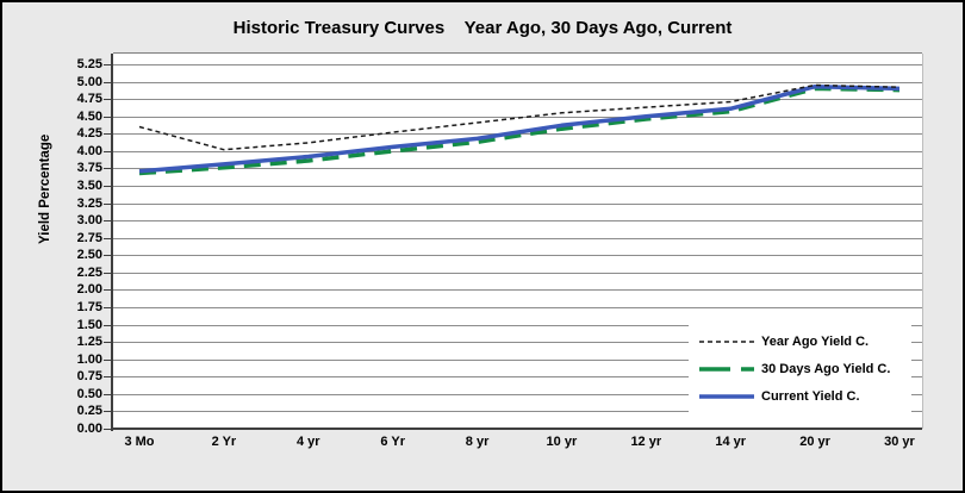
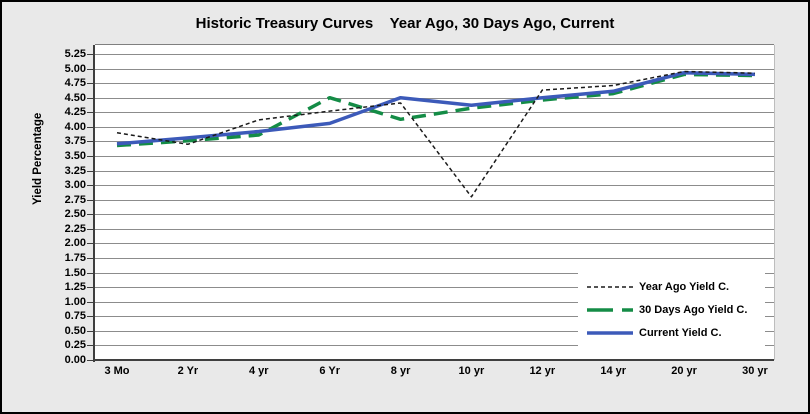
Year Ago Yield C./3 Mo: 4.3 -> 3.9
Year Ago Yield C./2 Yr: 4.0 -> 3.7
30 Days Ago Yield C./6 Yr: 4.0 -> 4.5
Current Yield C./8 yr: 4.2 -> 4.5
Year Ago Yield C./10 yr: 4.5 -> 2.8
